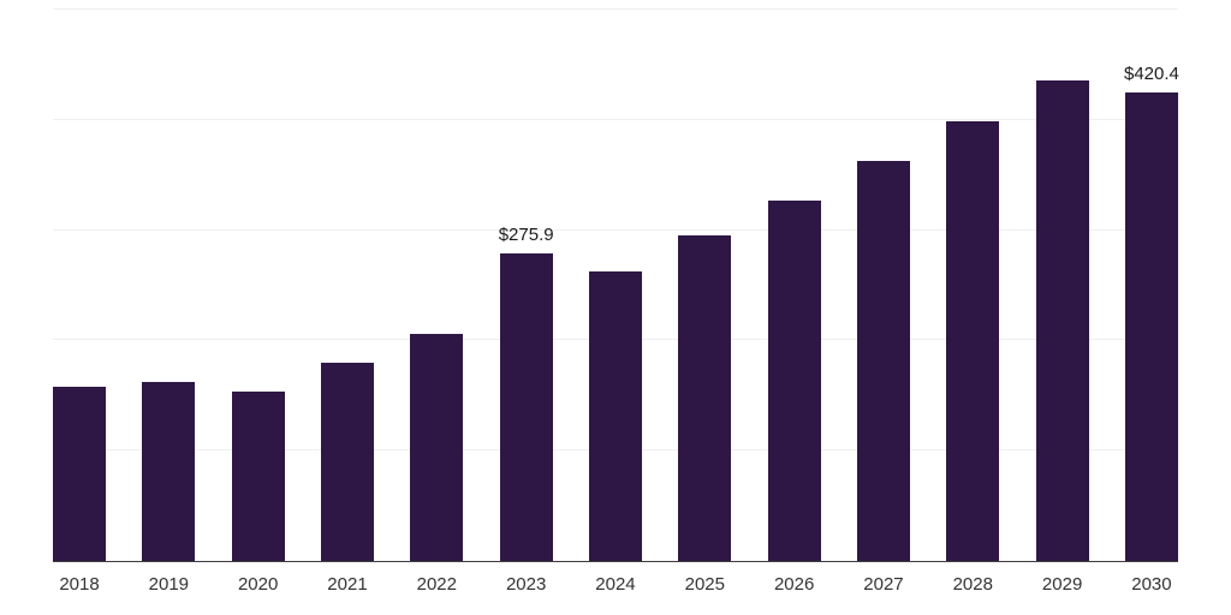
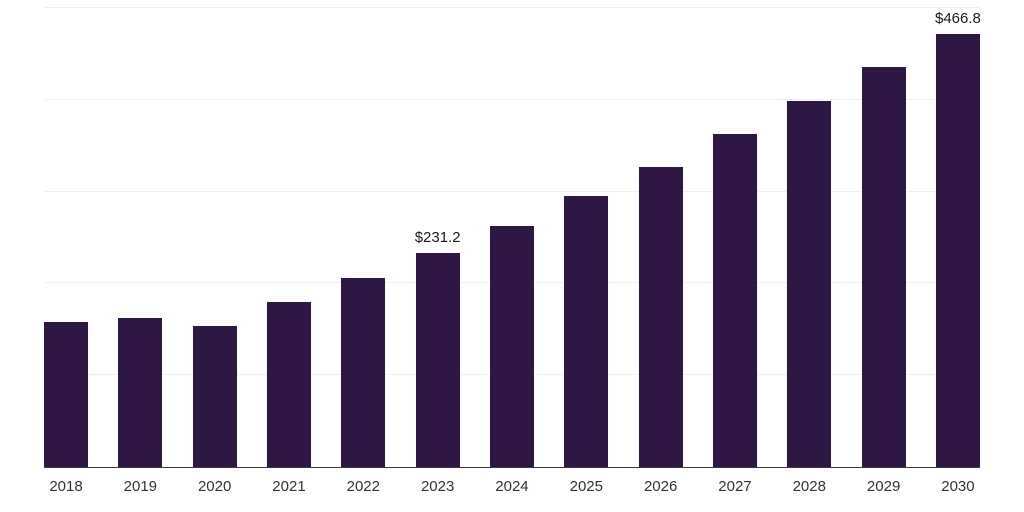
2023: $275.9 -> $231.2
2030: $420.4 -> $466.8
